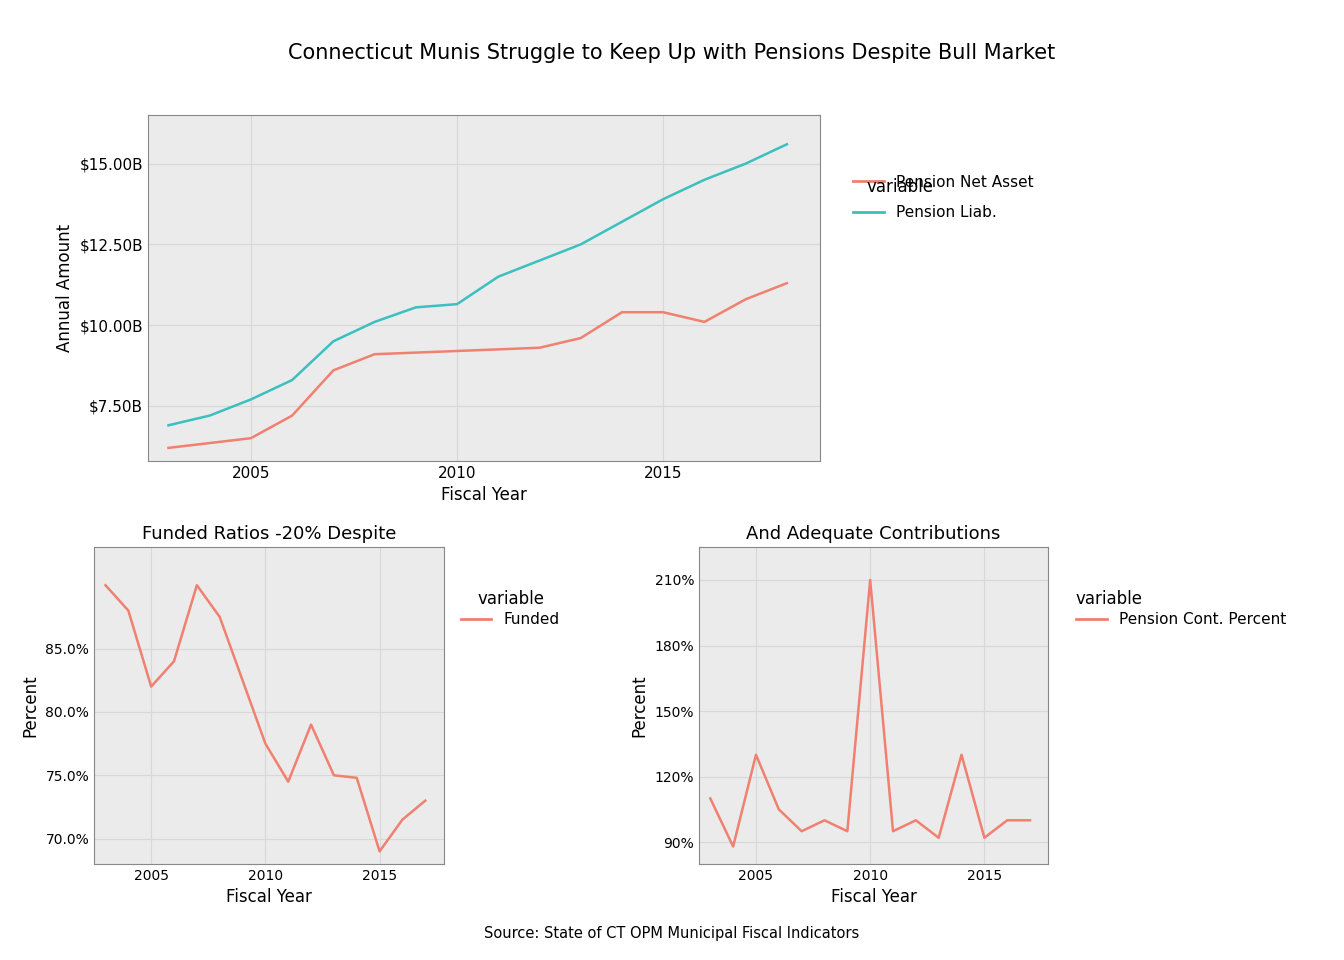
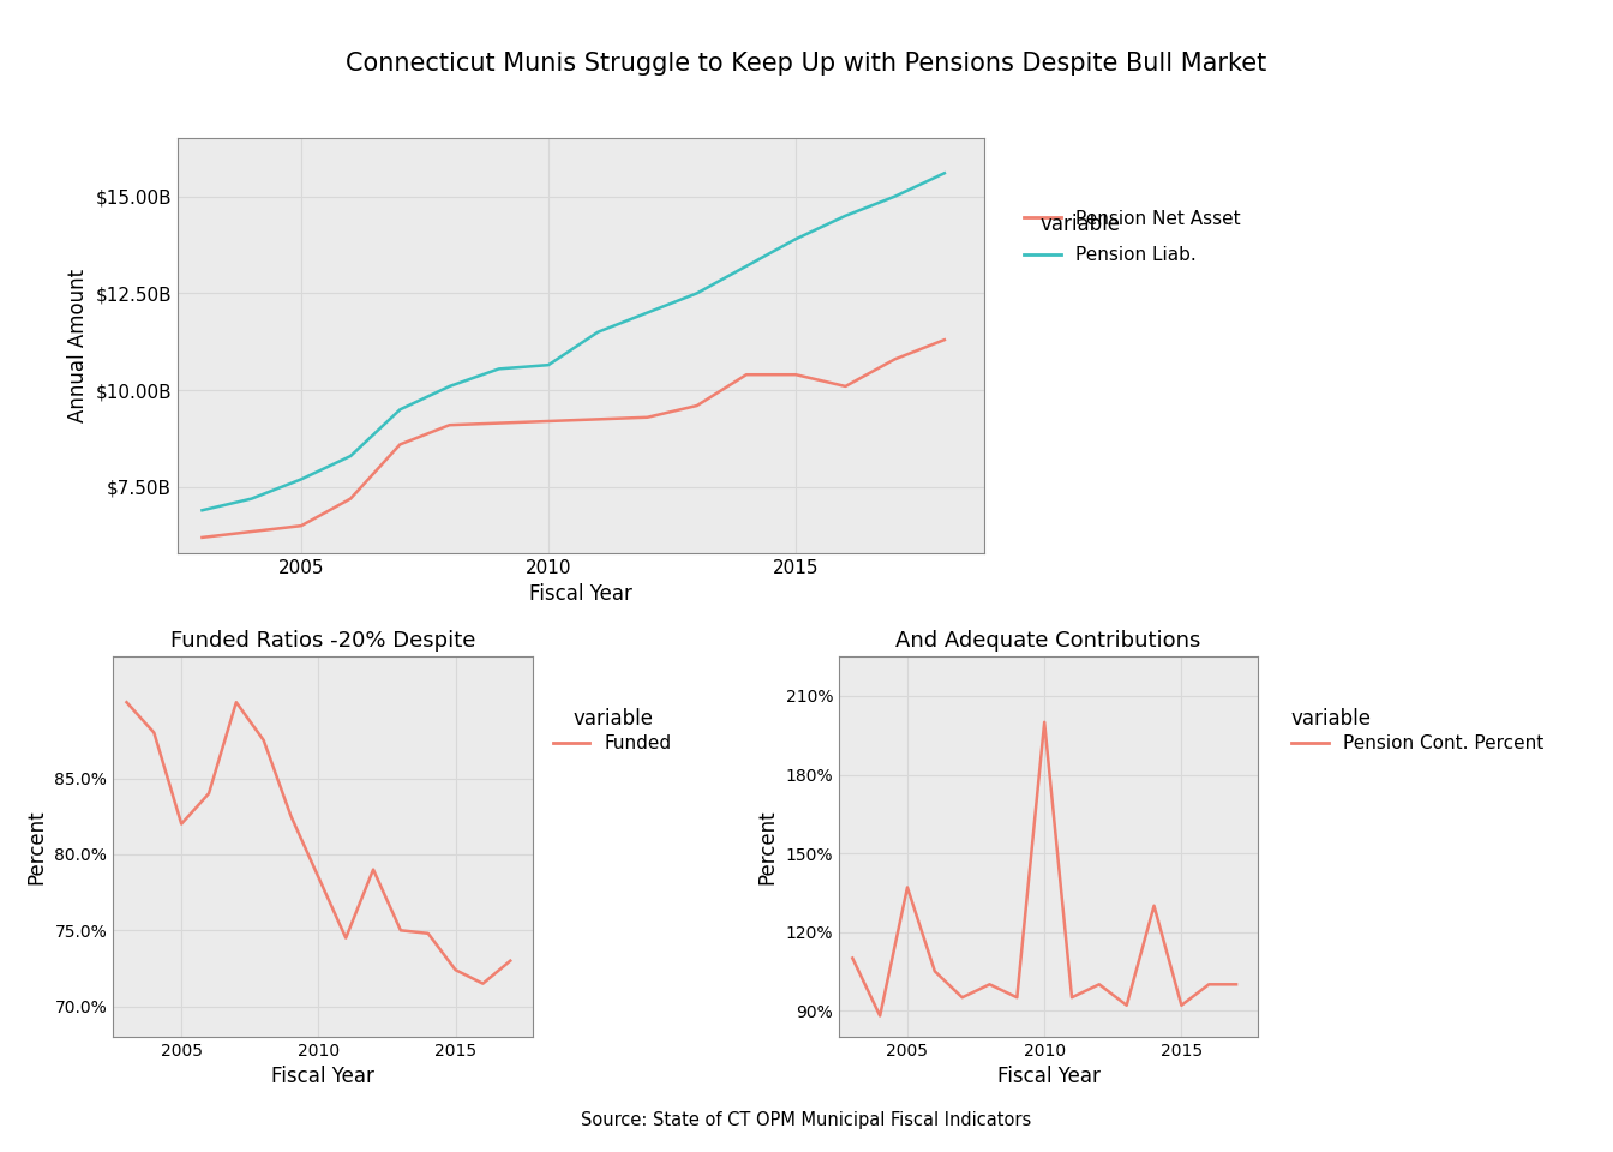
Funded Ratios -20% Despite/2010: 77.5% -> 78.5%
Funded Ratios -20% Despite/2015: 69.0% -> 72.4%
And Adequate Contributions/2005: 130% -> 137%
And Adequate Contributions/2010: 210% -> 200%
